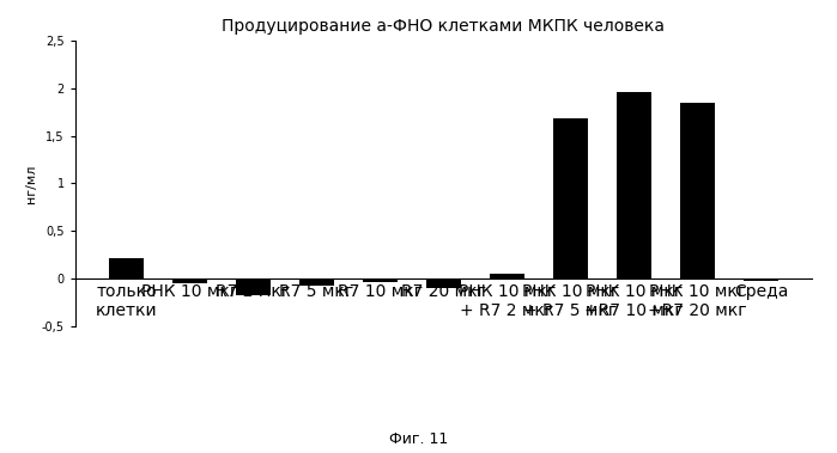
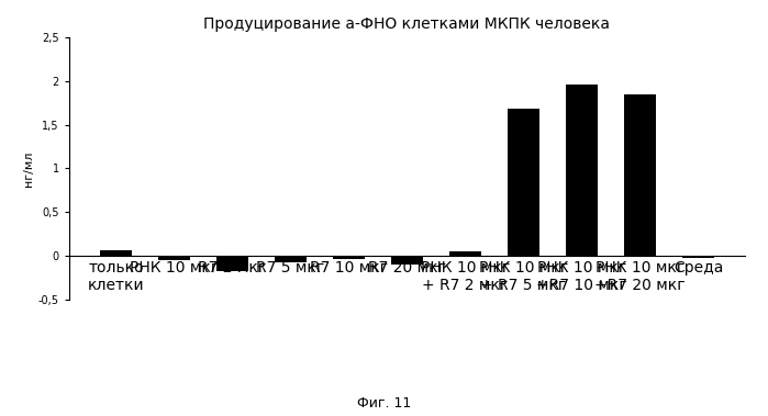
только клетки: 0,22 -> 0,07
